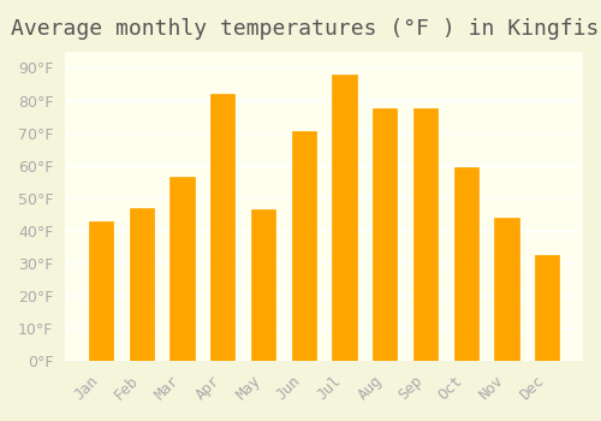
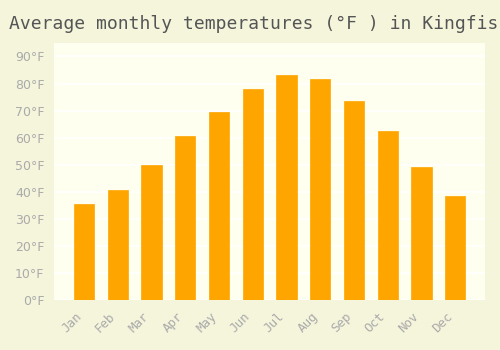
Jan: 43.0°F -> 35.5°F
Feb: 47.0°F -> 40.5°F
Mar: 56.5°F -> 50.0°F
Apr: 82.0°F -> 60.5°F
May: 46.5°F -> 69.5°F
Jun: 70.5°F -> 78.0°F
Jul: 88.0°F -> 83.0°F
Aug: 77.5°F -> 81.5°F
Sep: 77.5°F -> 73.5°F
Oct: 59.5°F -> 62.5°F
Nov: 44.0°F -> 49.0°F
Dec: 32.5°F -> 38.5°F
